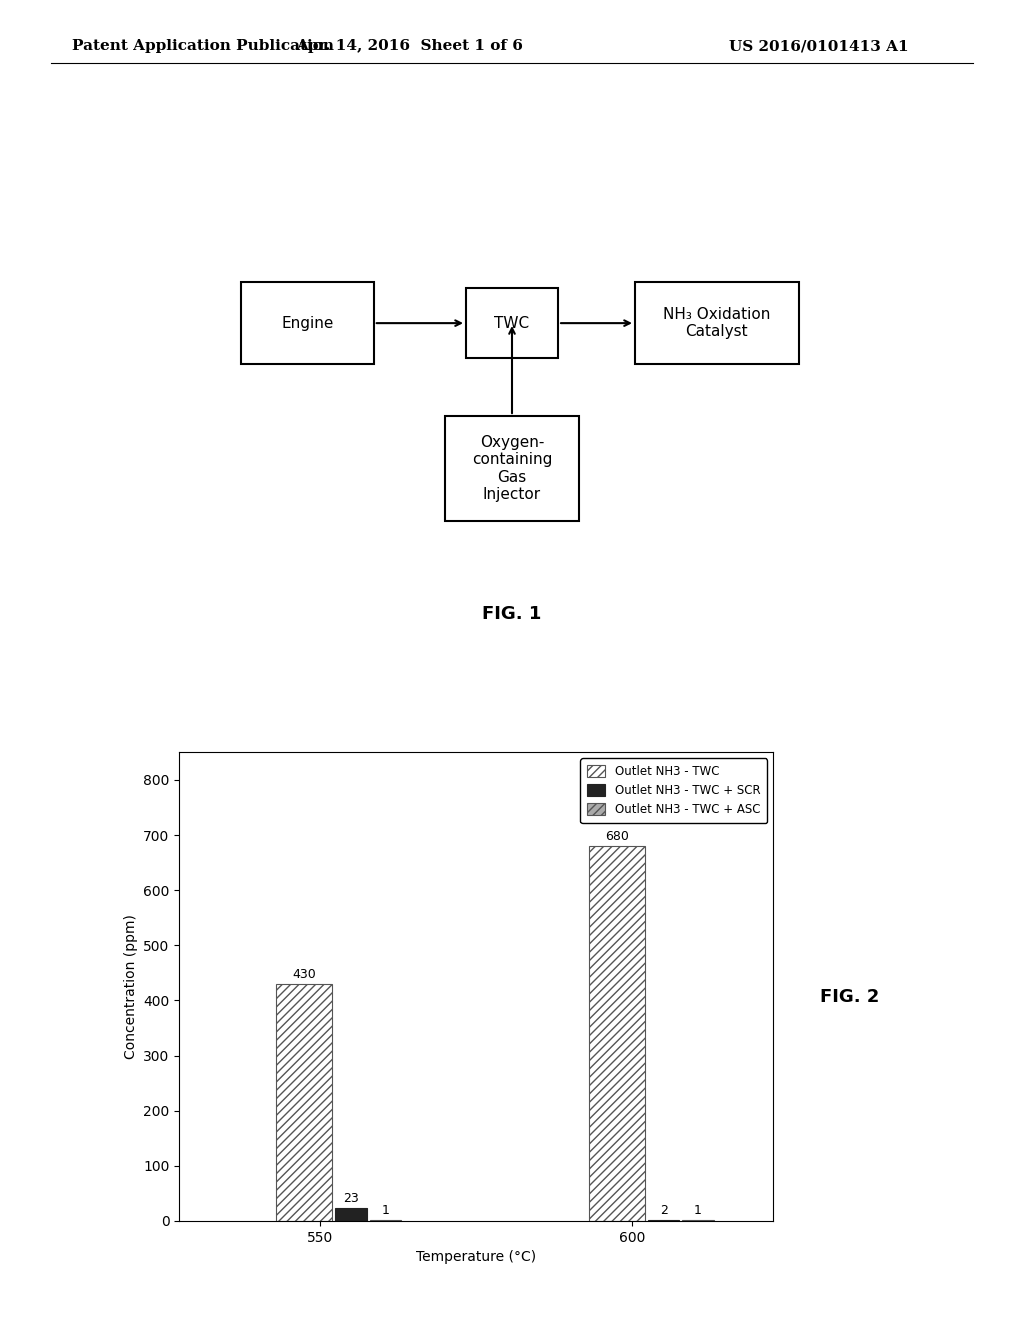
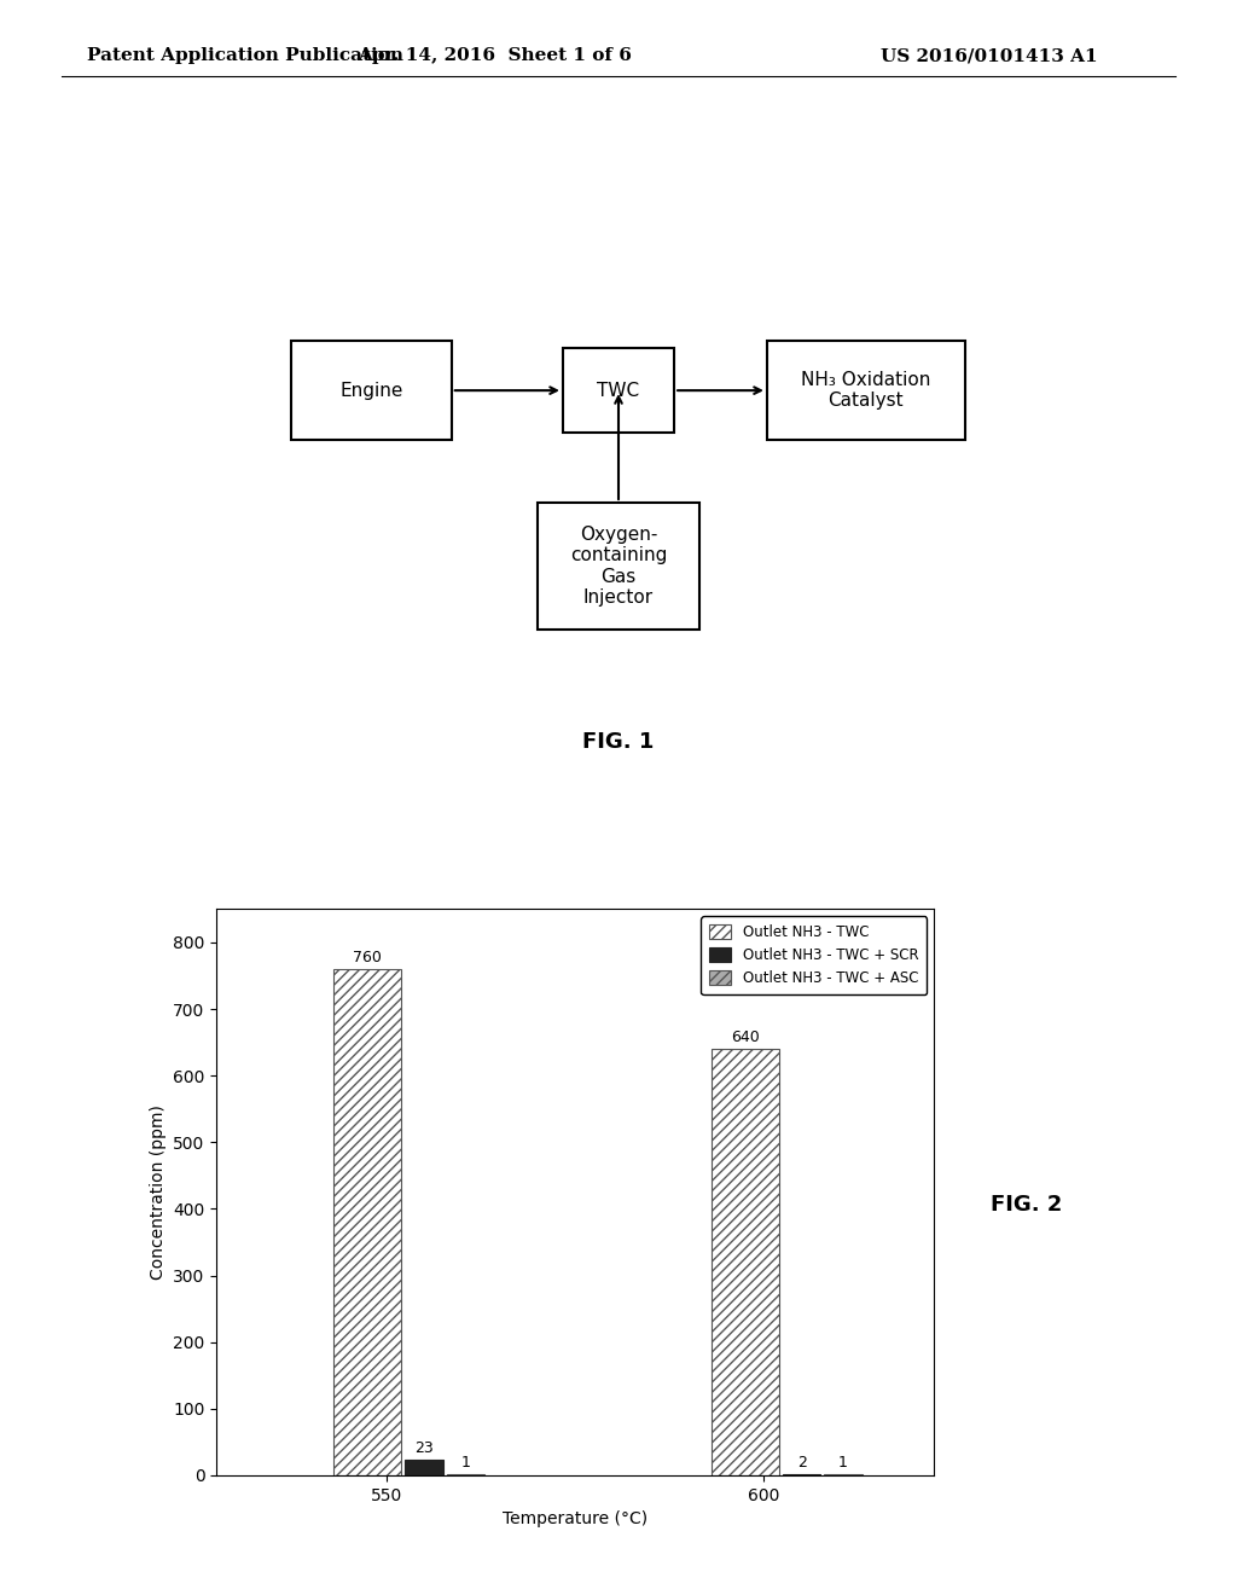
Outlet NH3 - TWC/550: 430 -> 760
Outlet NH3 - TWC/600: 680 -> 640
